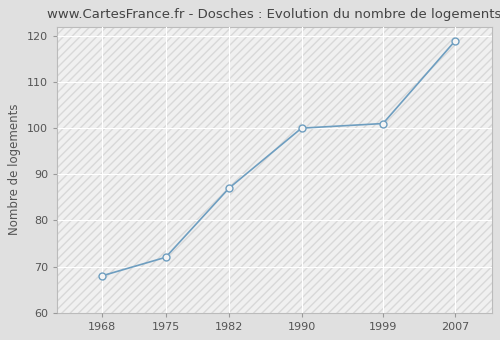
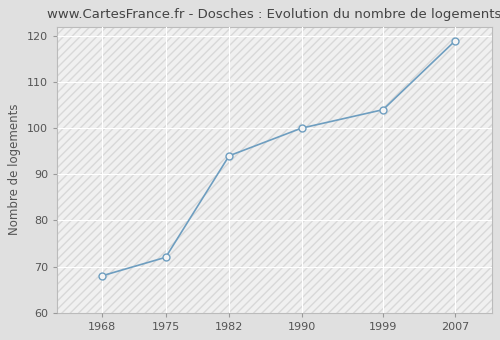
1982: 87 -> 94
1999: 101 -> 104
